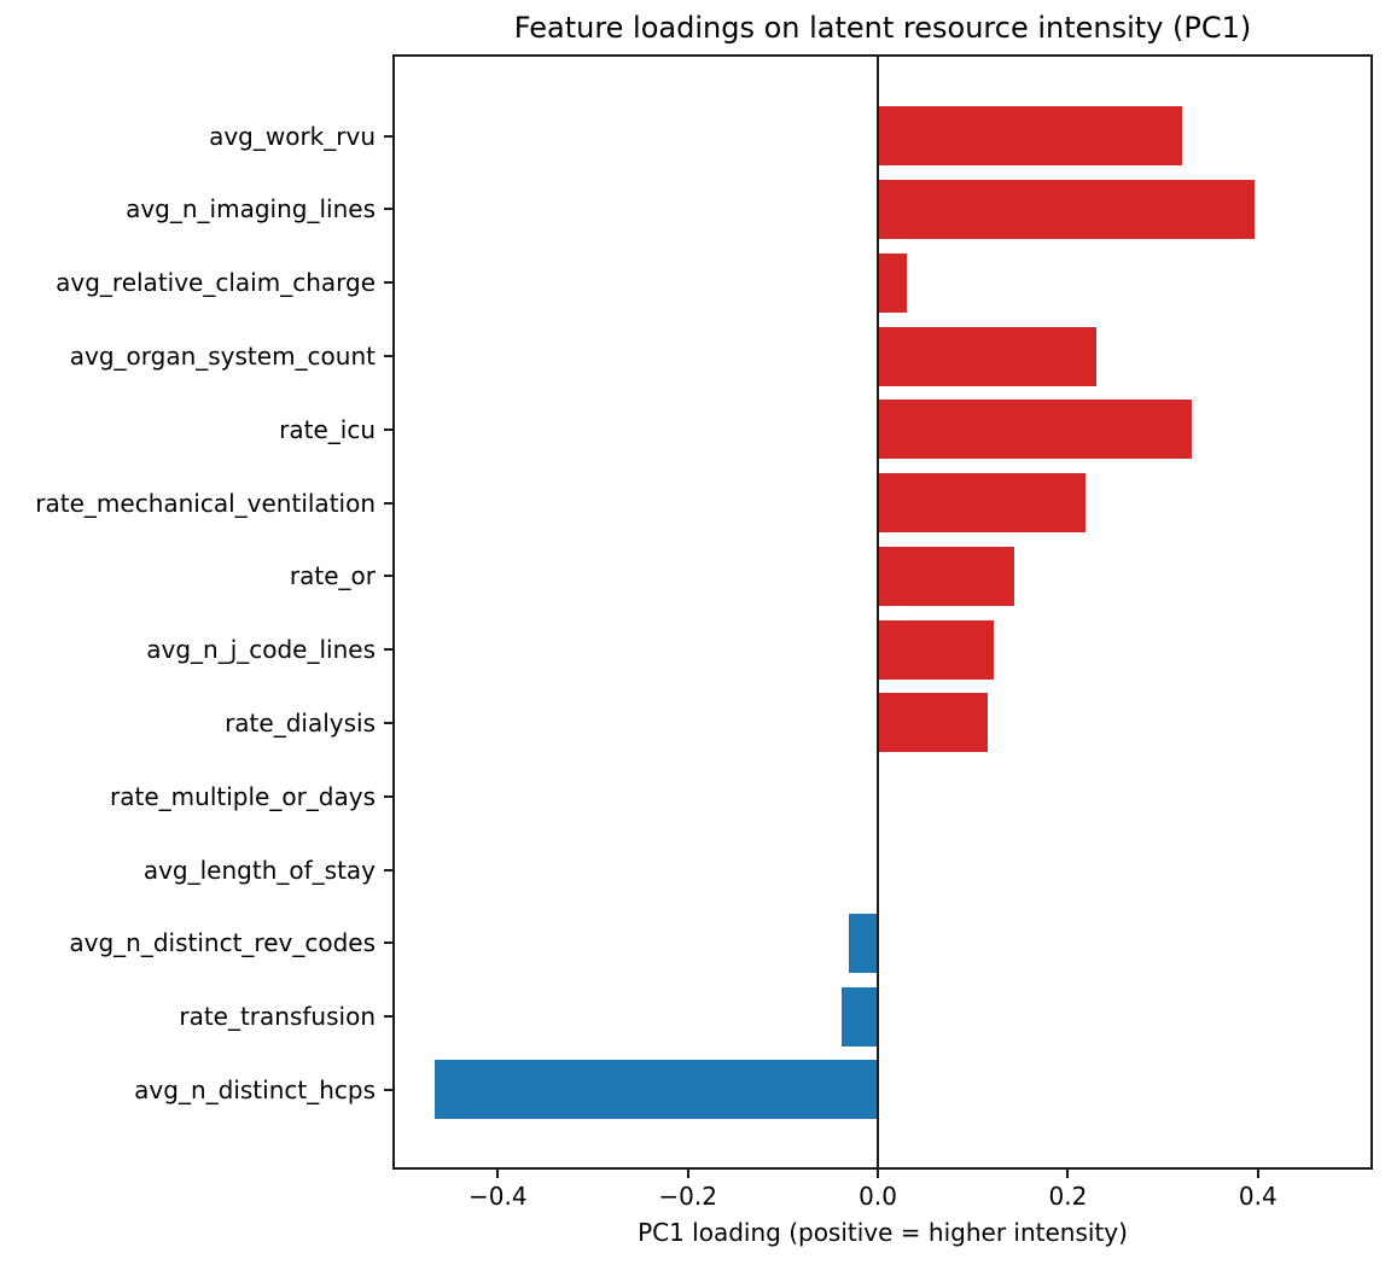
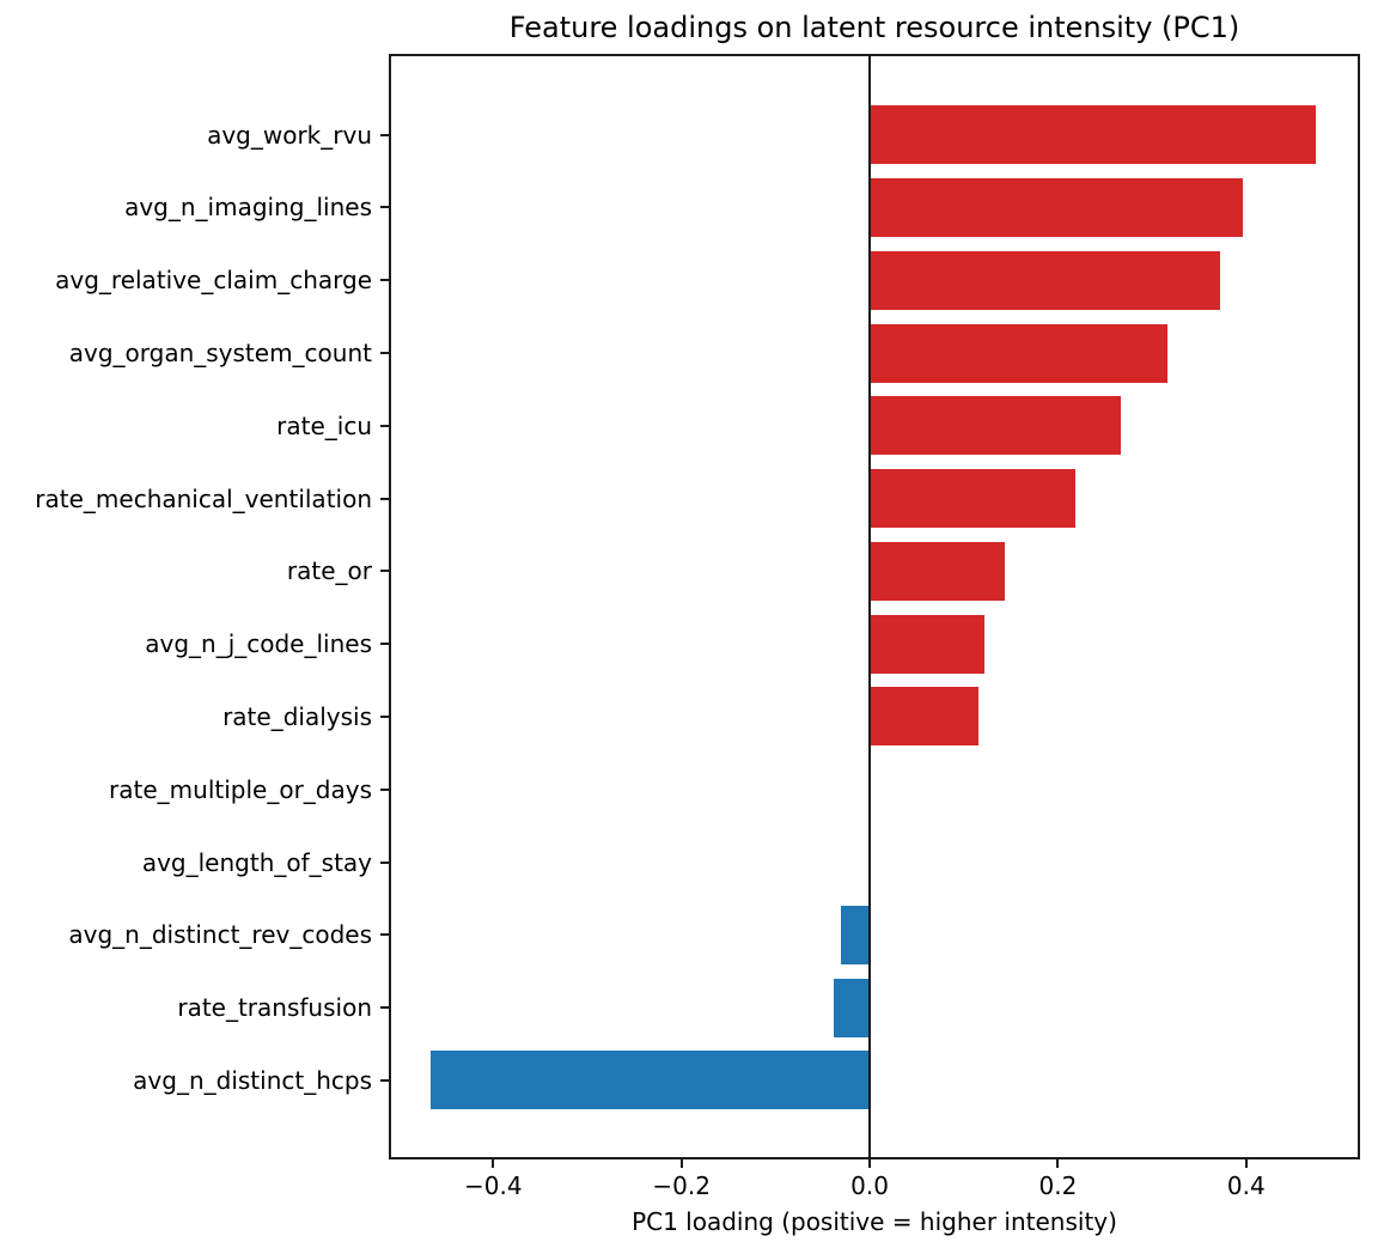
avg_work_rvu: 0.32 -> 0.47
avg_relative_claim_charge: 0.03 -> 0.37
avg_organ_system_count: 0.23 -> 0.32
rate_icu: 0.33 -> 0.27
